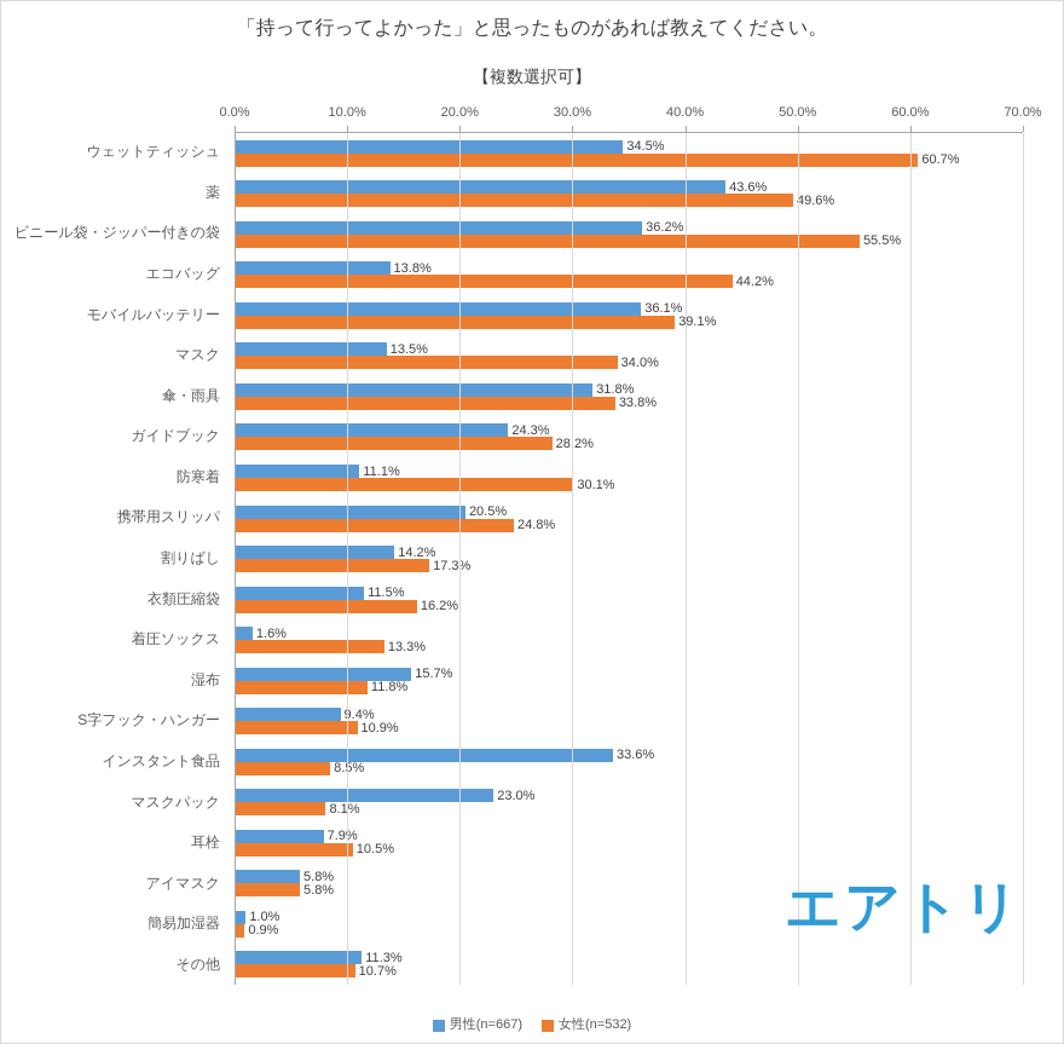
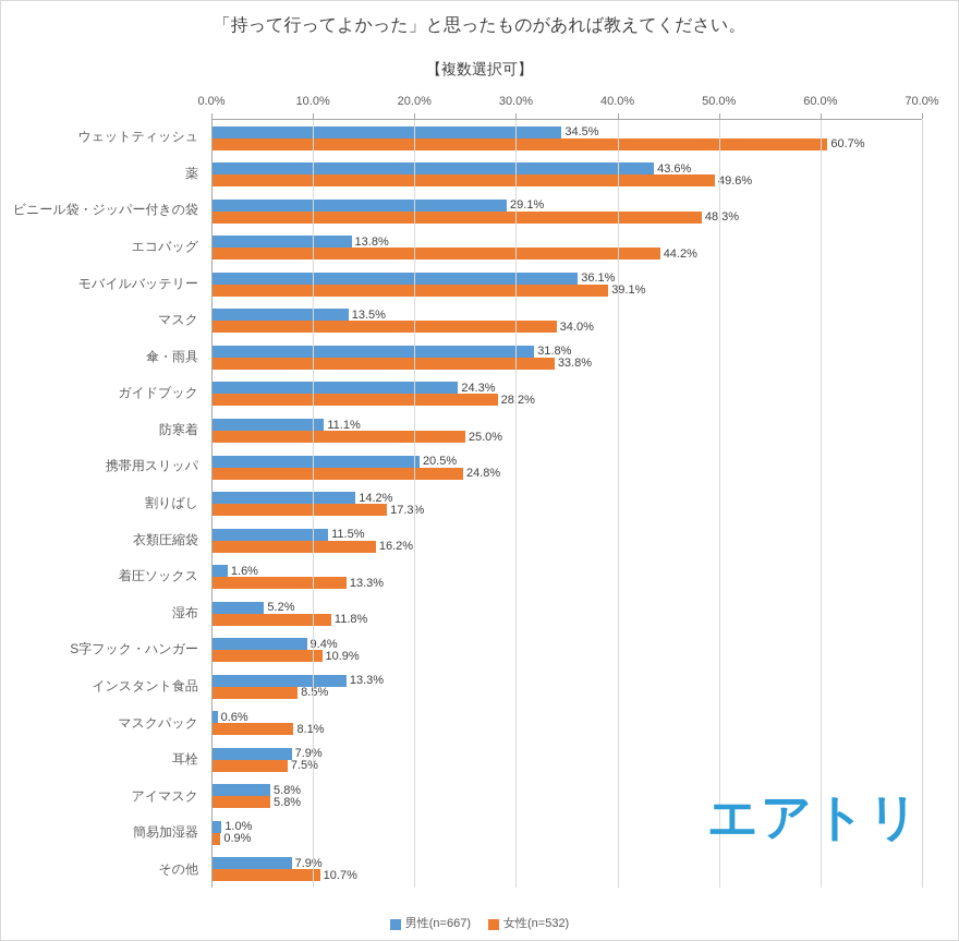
男性(n=667)/ビニール袋・ジッパー付きの袋: 36.2% -> 29.1%
女性(n=532)/ビニール袋・ジッパー付きの袋: 55.5% -> 48.3%
女性(n=532)/防寒着: 30.1% -> 25.0%
男性(n=667)/湿布: 15.7% -> 5.2%
男性(n=667)/インスタント食品: 33.6% -> 13.3%
男性(n=667)/マスクパック: 23.0% -> 0.6%
女性(n=532)/耳栓: 10.5% -> 7.5%
男性(n=667)/その他: 11.3% -> 7.9%
